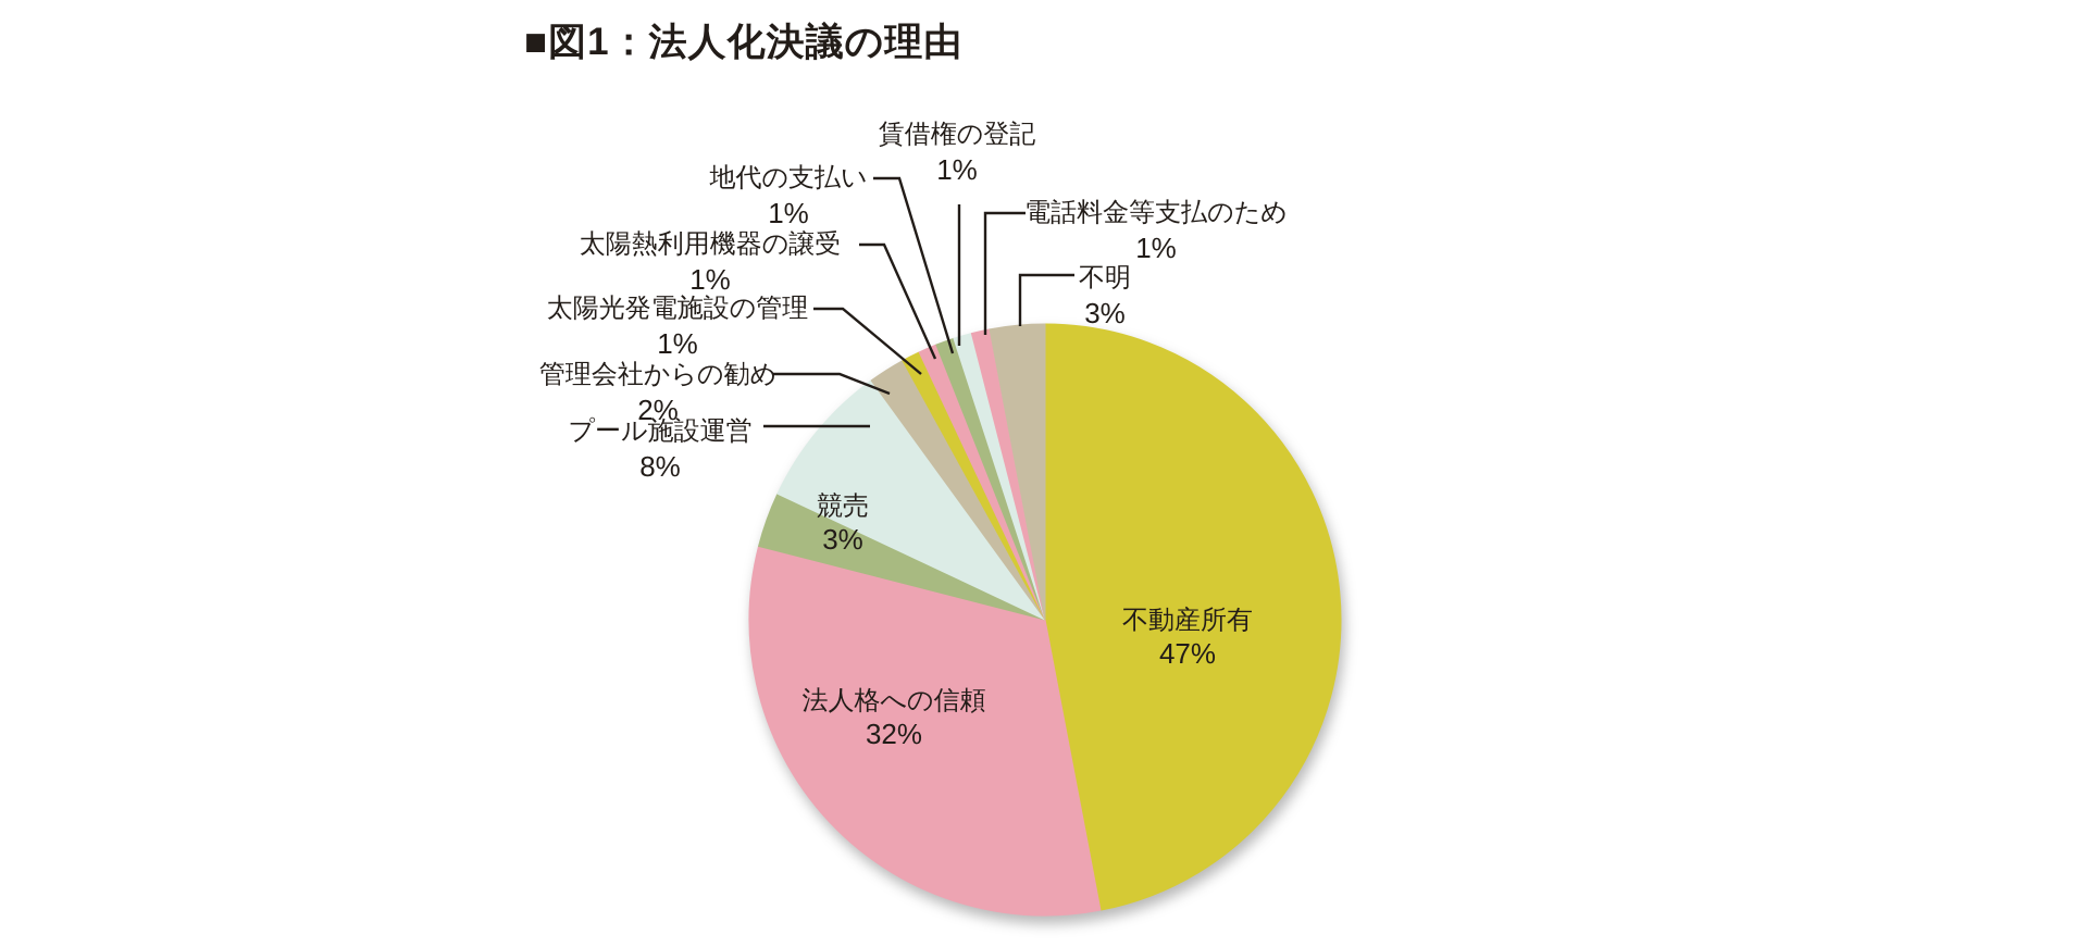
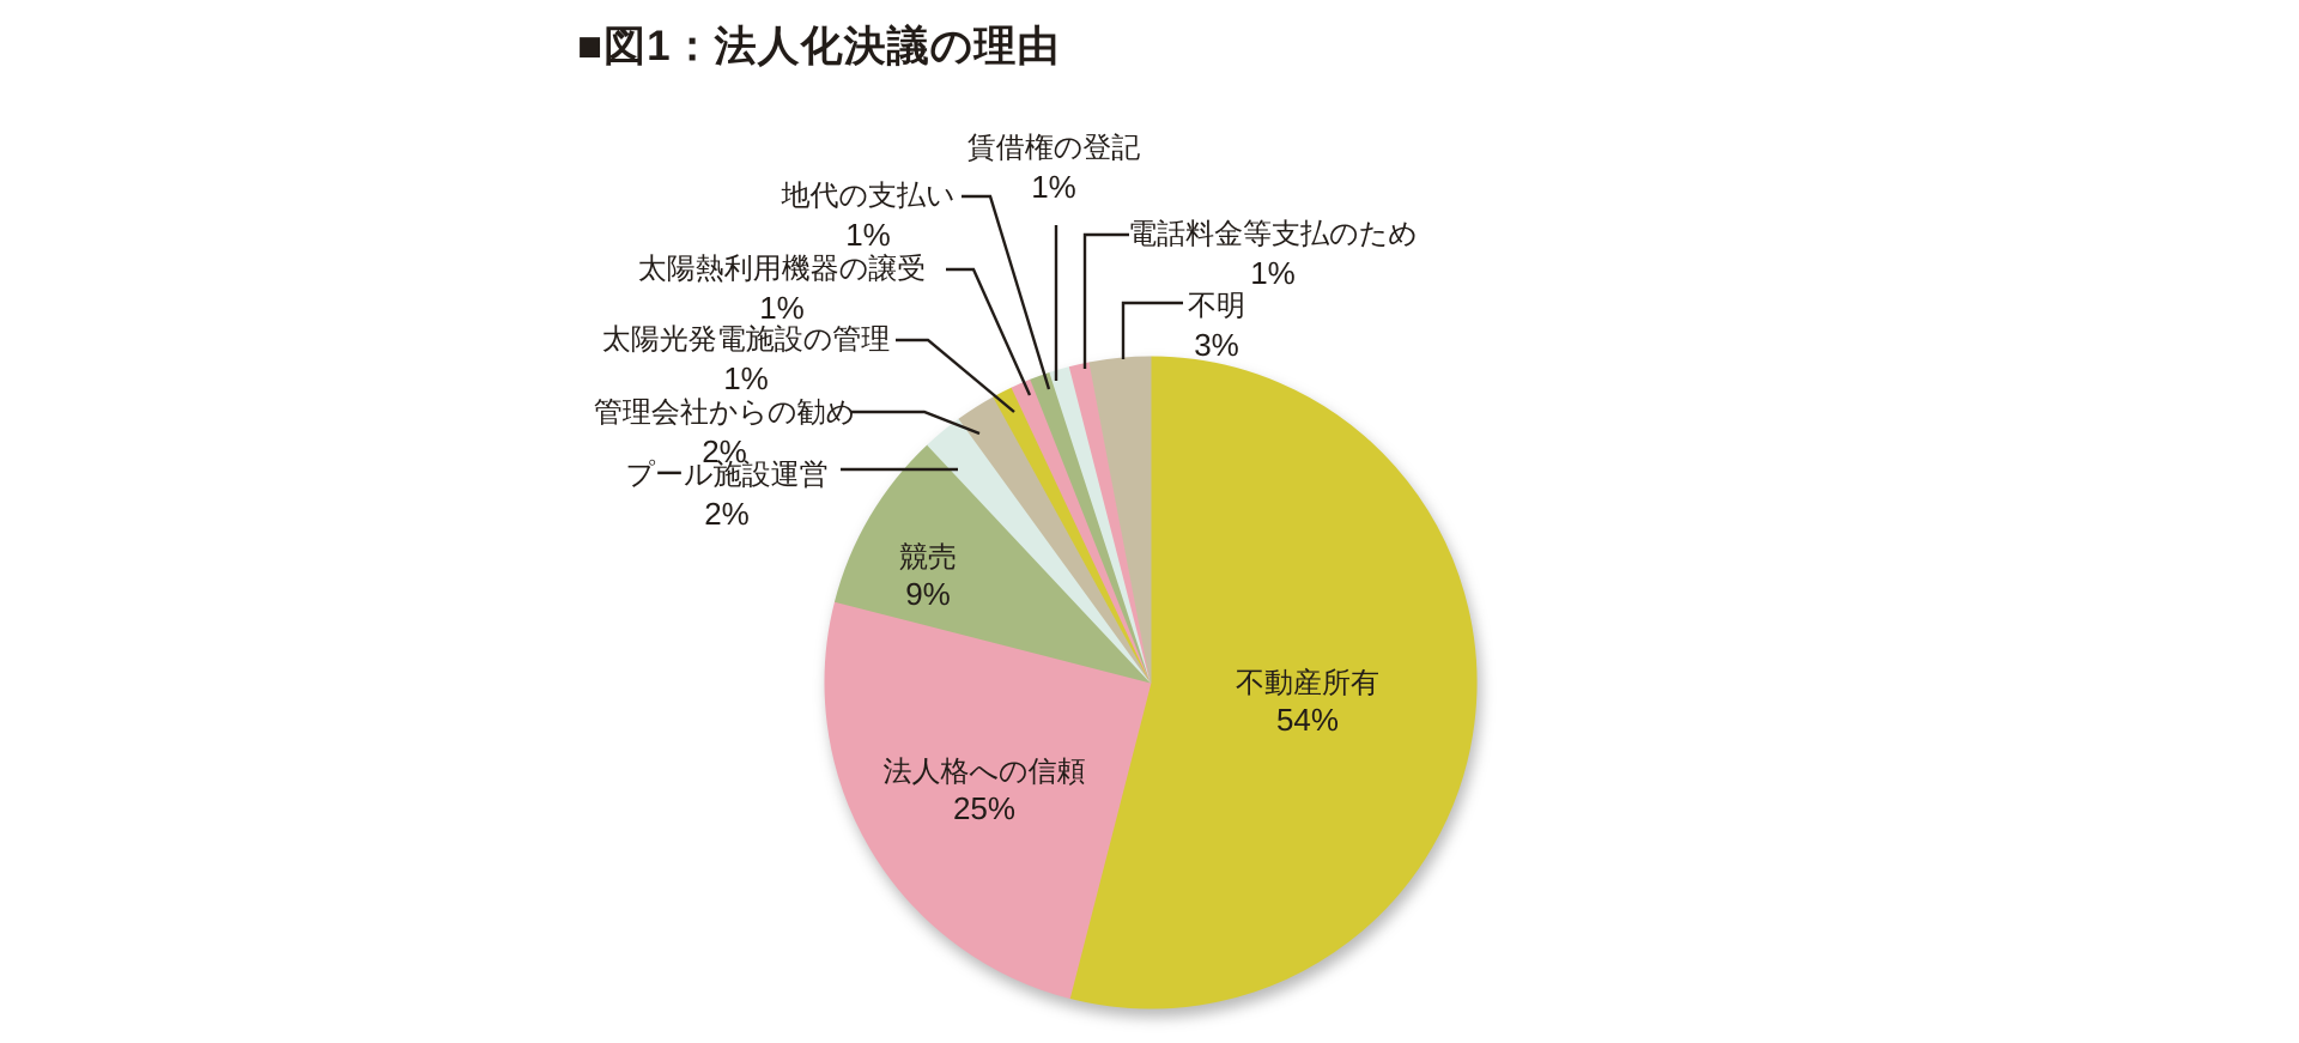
不動産所有: 47% -> 54%
法人格への信頼: 32% -> 25%
競売: 3% -> 9%
プール施設運営: 8% -> 2%
